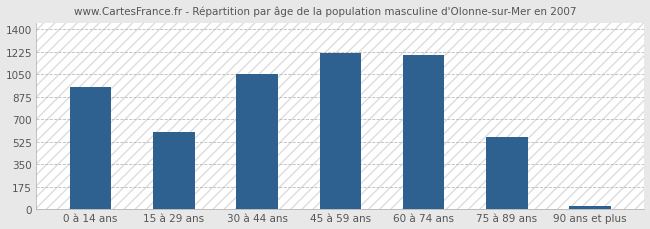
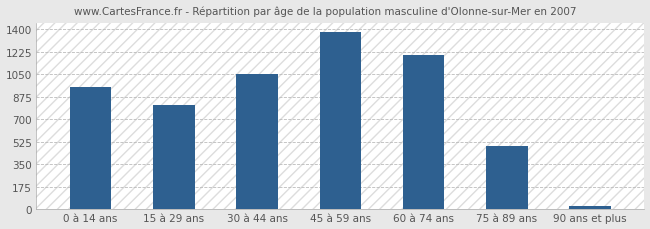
15 à 29 ans: 600 -> 810
45 à 59 ans: 1220 -> 1380
75 à 89 ans: 560 -> 490
